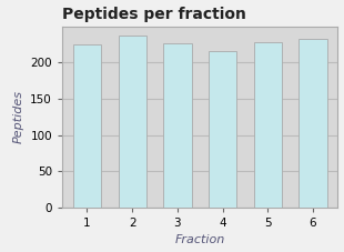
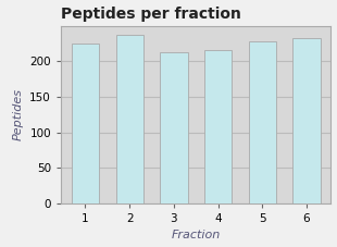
3: 226 -> 212
